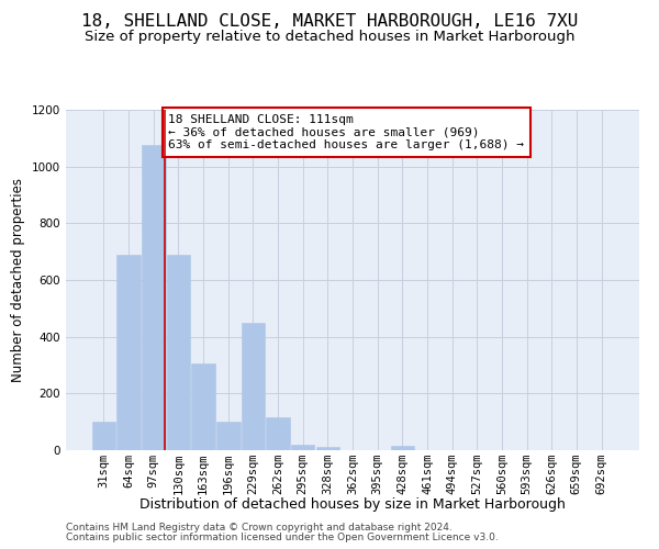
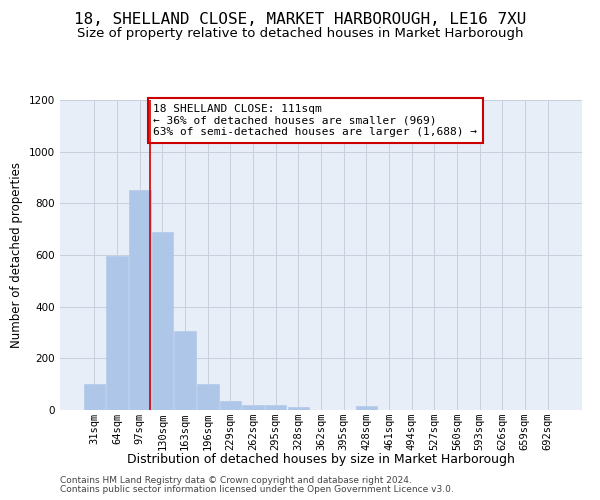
64sqm: 690 -> 595
97sqm: 1075 -> 850
229sqm: 450 -> 33
262sqm: 115 -> 20
